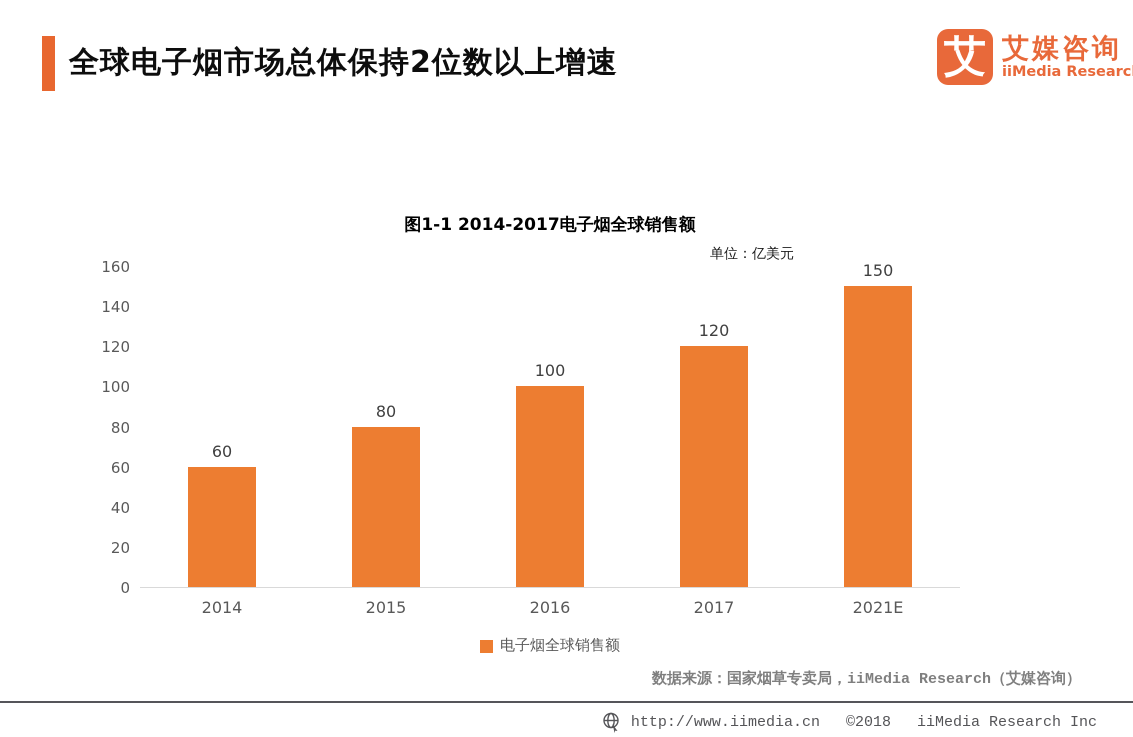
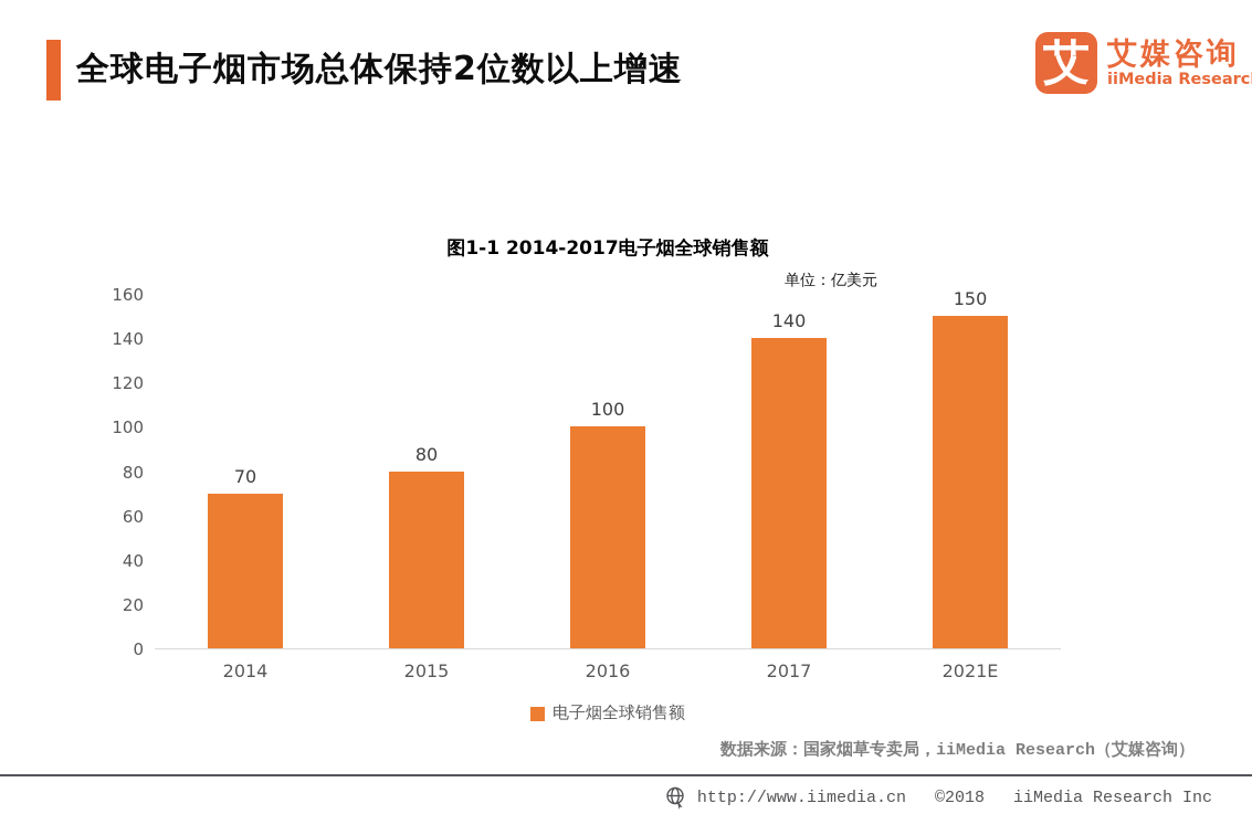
2014: 60 -> 70
2017: 120 -> 140
